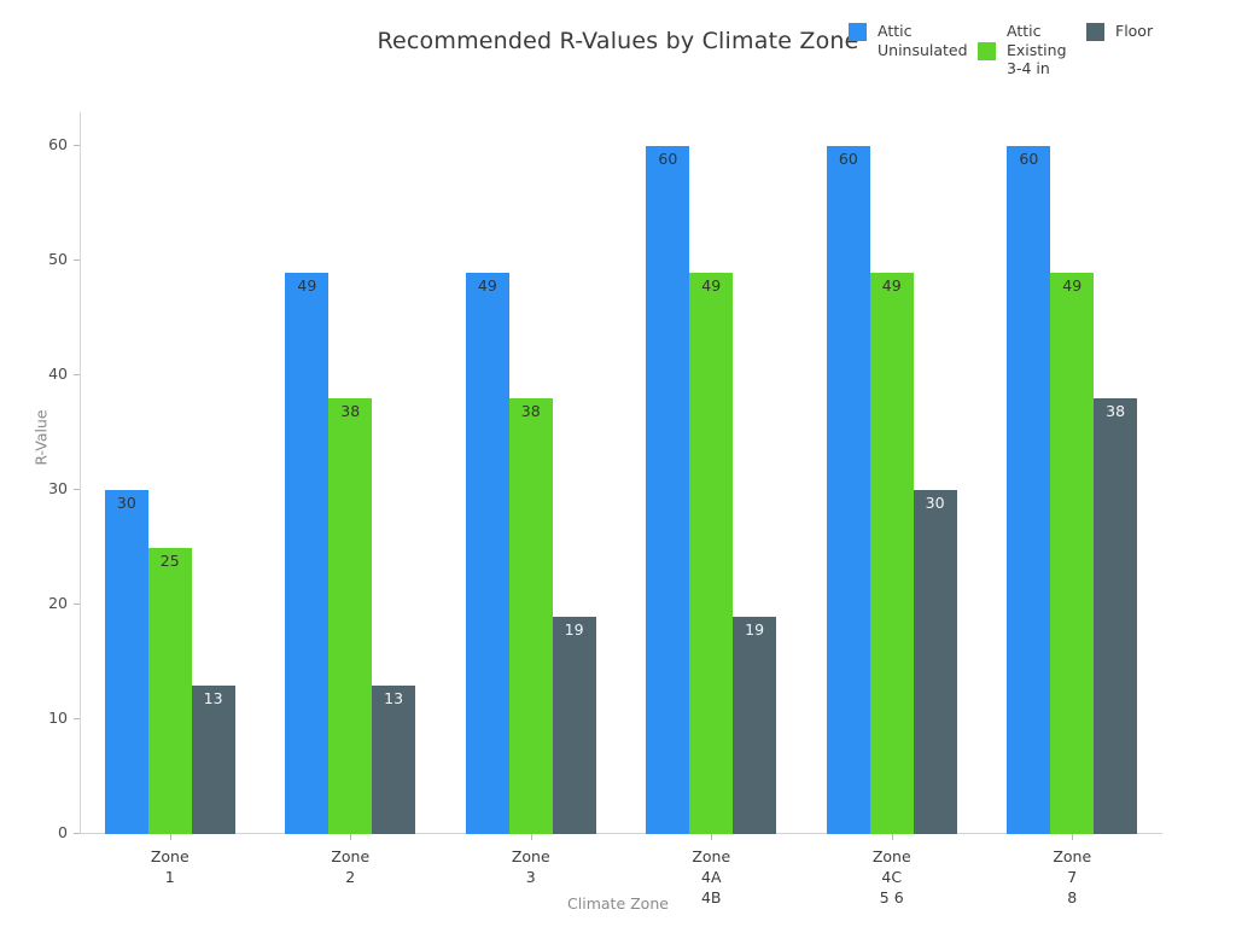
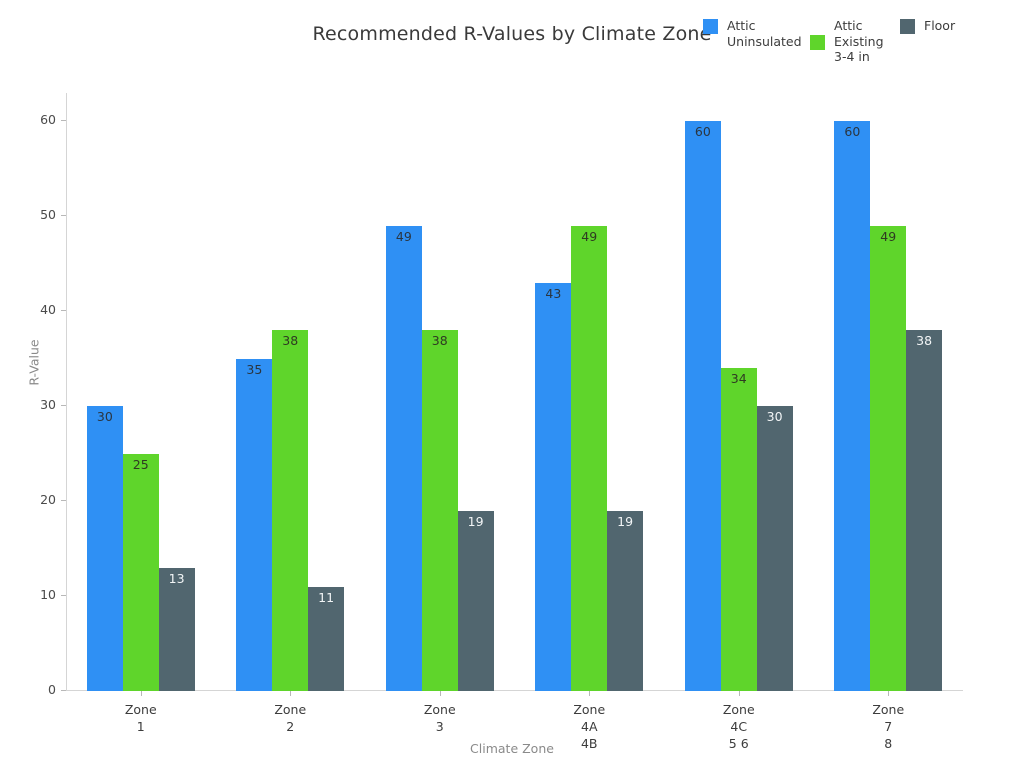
Attic Uninsulated/Zone 2: 49 -> 35
Floor/Zone 2: 13 -> 11
Attic Uninsulated/Zone 4A 4B: 60 -> 43
Attic Existing 3-4 in/Zone 4C 5 6: 49 -> 34
